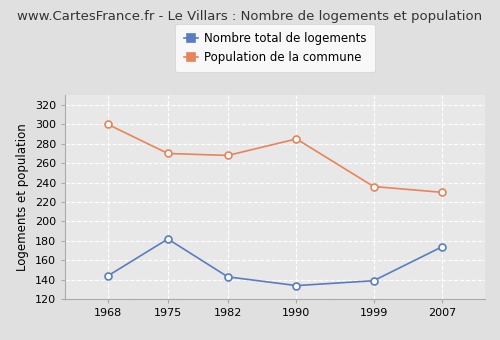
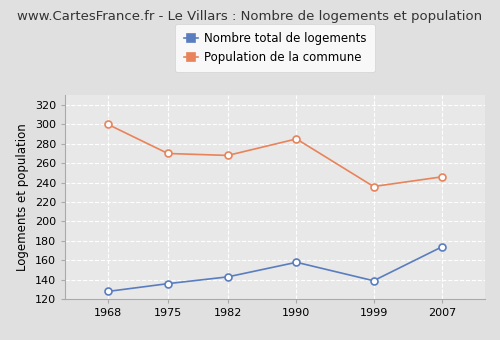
Nombre total de logements/1968: 144 -> 128
Nombre total de logements/1975: 182 -> 136
Nombre total de logements/1990: 134 -> 158
Population de la commune/2007: 230 -> 246
